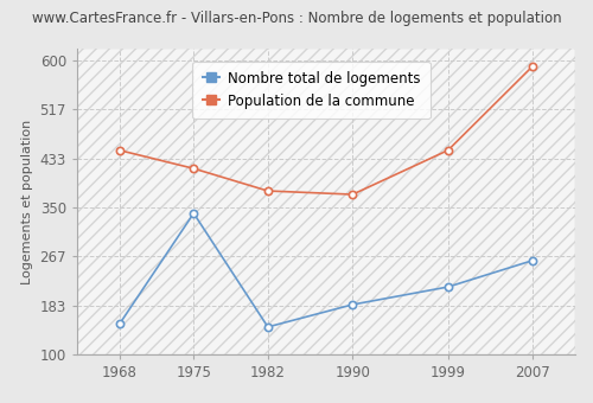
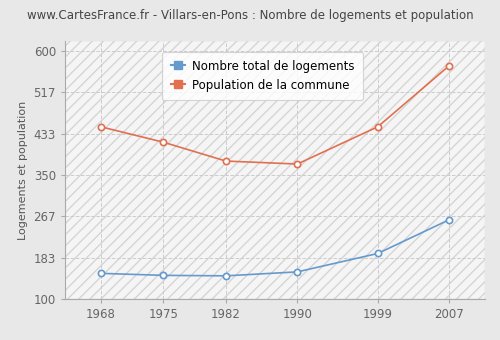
Nombre total de logements/1975: 340 -> 148
Nombre total de logements/1990: 185 -> 155
Nombre total de logements/1999: 215 -> 192
Population de la commune/2007: 590 -> 570
